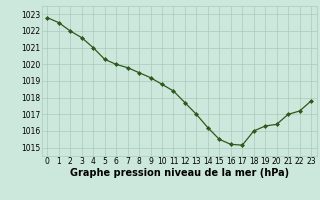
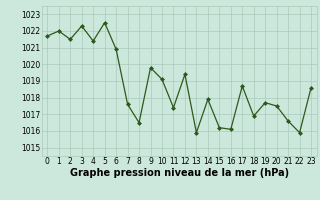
0: 1022.8 -> 1021.7
1: 1022.5 -> 1022.0
2: 1022.0 -> 1021.5
3: 1021.6 -> 1022.3
4: 1021.0 -> 1021.4
5: 1020.3 -> 1022.5
6: 1020.0 -> 1020.9
7: 1019.8 -> 1017.6
8: 1019.5 -> 1016.5
9: 1019.2 -> 1019.8
10: 1018.8 -> 1019.1
11: 1018.4 -> 1017.4
12: 1017.7 -> 1019.4
13: 1017.0 -> 1015.9
14: 1016.2 -> 1017.9
15: 1015.5 -> 1016.2
16: 1015.2 -> 1016.1
17: 1015.1 -> 1018.7
18: 1016.0 -> 1016.9
19: 1016.3 -> 1017.7
20: 1016.4 -> 1017.5
21: 1017.0 -> 1016.6
22: 1017.2 -> 1015.9
23: 1017.8 -> 1018.6
